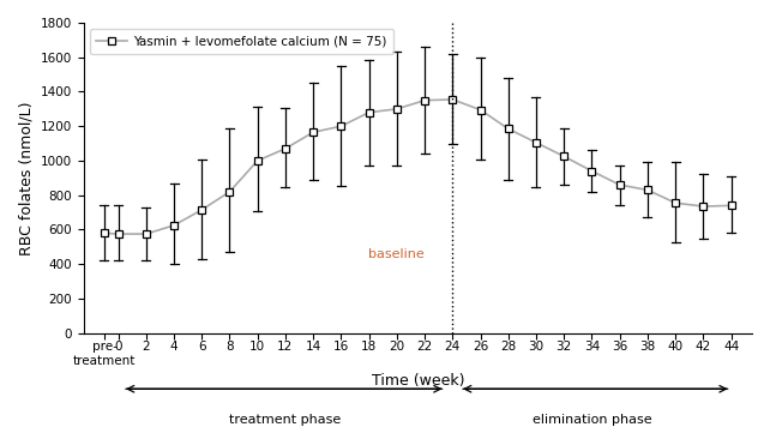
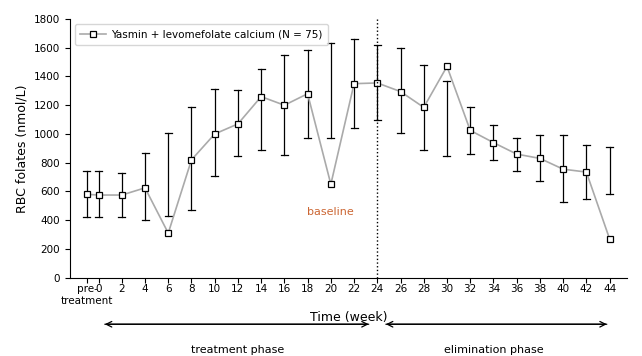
6: 720 -> 310
14: 1160 -> 1260
20: 1300 -> 650
30: 1100 -> 1470
44: 740 -> 270
